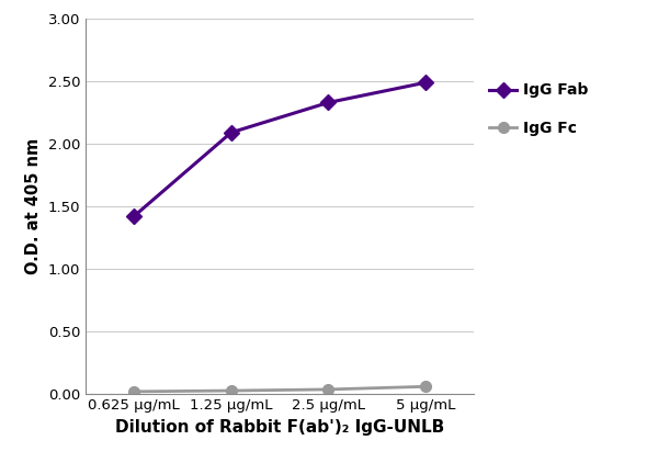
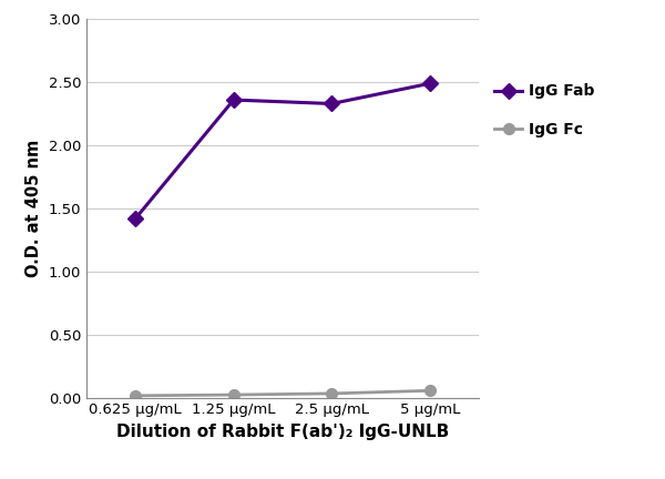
IgG Fab/1.25 μg/mL: 2.09 -> 2.36
